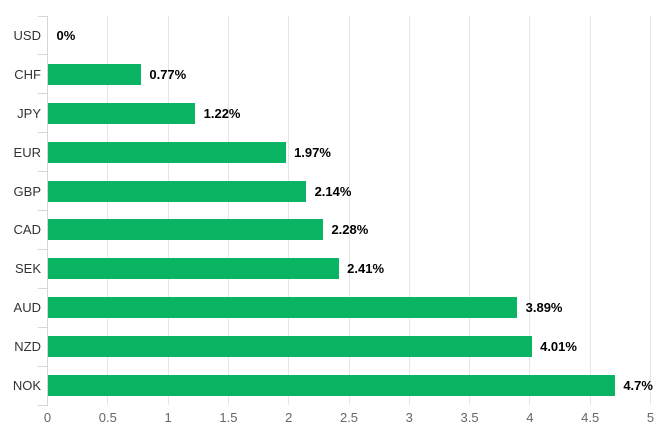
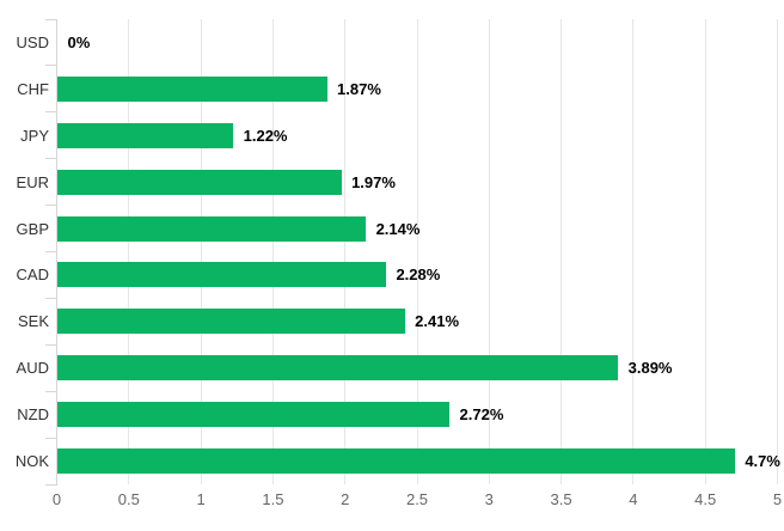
CHF: 0.77% -> 1.87%
NZD: 4.01% -> 2.72%
